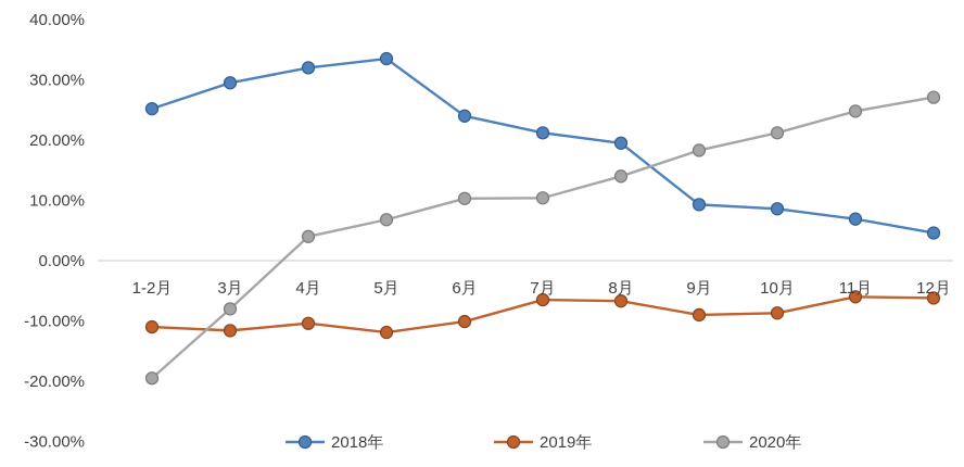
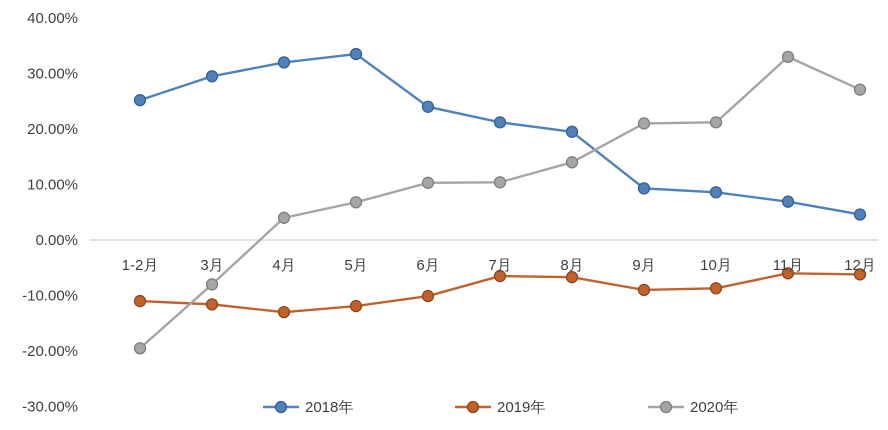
2019年/4月: -10% -> -13%
2020年/9月: 18% -> 21%
2020年/11月: 25% -> 33%
